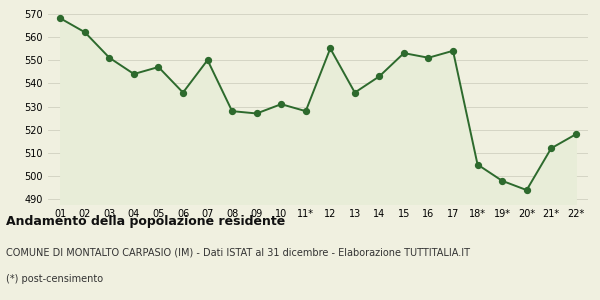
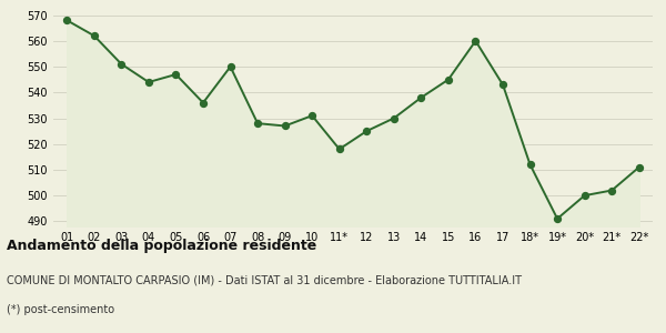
11*: 528 -> 518
12: 555 -> 525
13: 536 -> 530
14: 543 -> 538
15: 553 -> 545
16: 551 -> 560
17: 554 -> 543
18*: 505 -> 512
19*: 498 -> 491
20*: 494 -> 500
21*: 512 -> 502
22*: 518 -> 511
